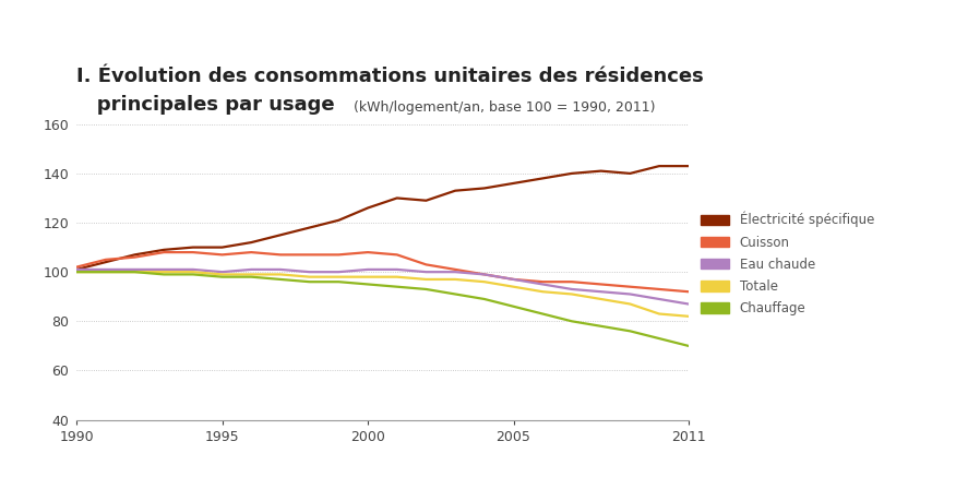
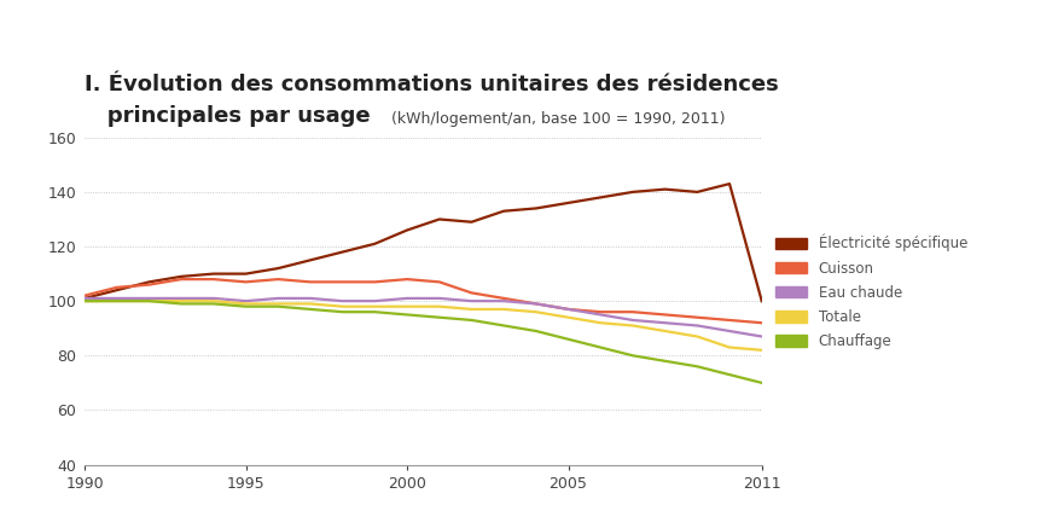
Électricité spécifique/2011: 143 -> 100
